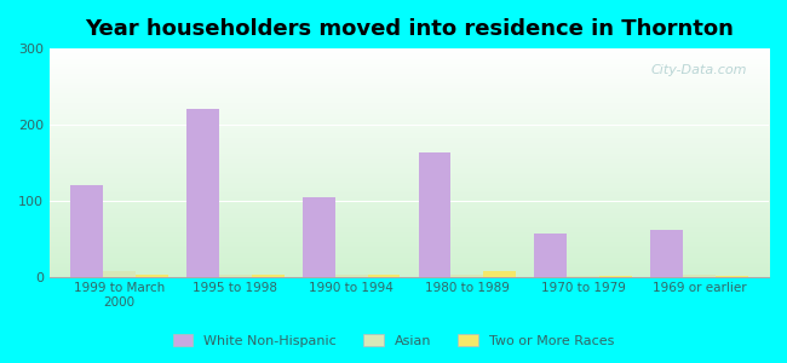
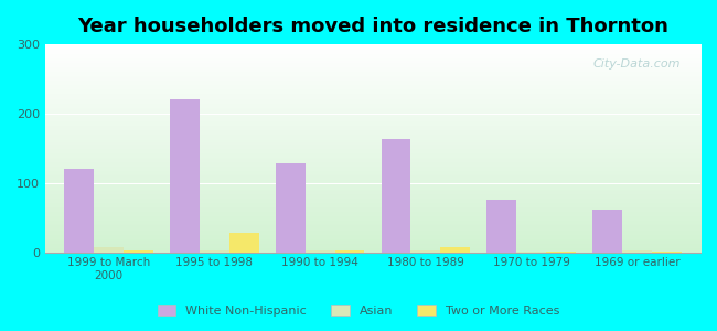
Two or More Races/1995 to 1998: 2 -> 28
White Non-Hispanic/1990 to 1994: 105 -> 128
White Non-Hispanic/1970 to 1979: 57 -> 76
